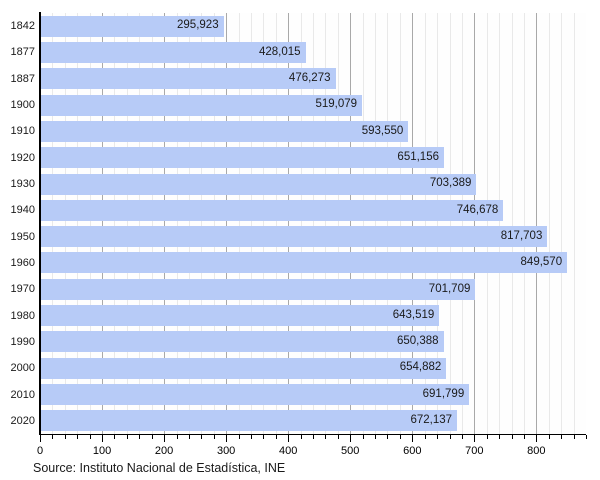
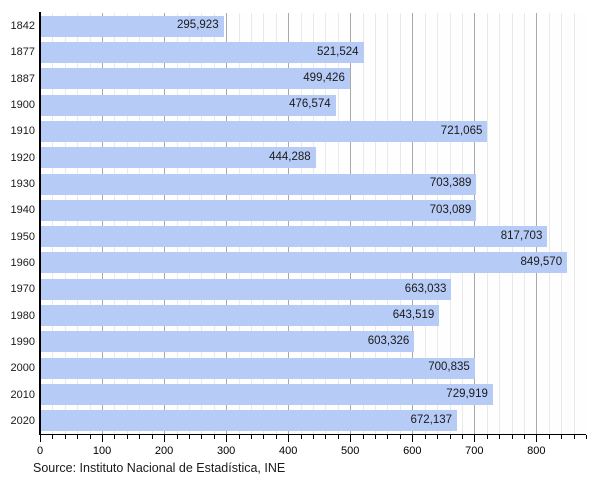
1877: 428,015 -> 521,524
1887: 476,273 -> 499,426
1900: 519,079 -> 476,574
1910: 593,550 -> 721,065
1920: 651,156 -> 444,288
1940: 746,678 -> 703,089
1970: 701,709 -> 663,033
1990: 650,388 -> 603,326
2000: 654,882 -> 700,835
2010: 691,799 -> 729,919
